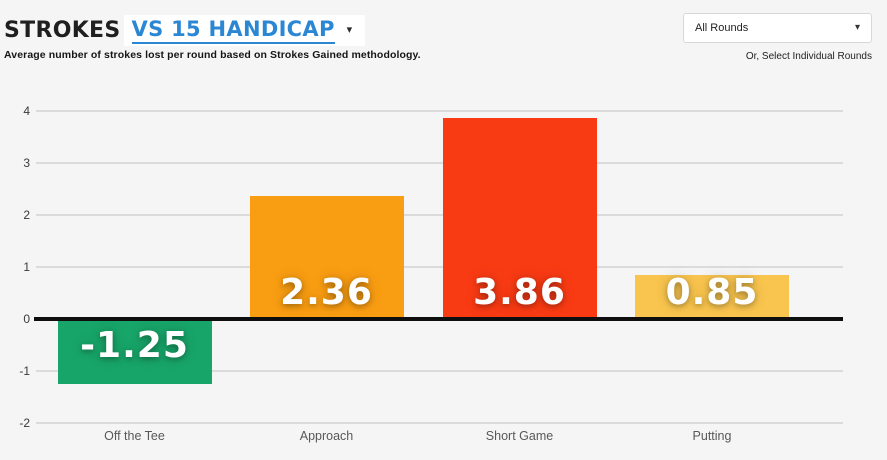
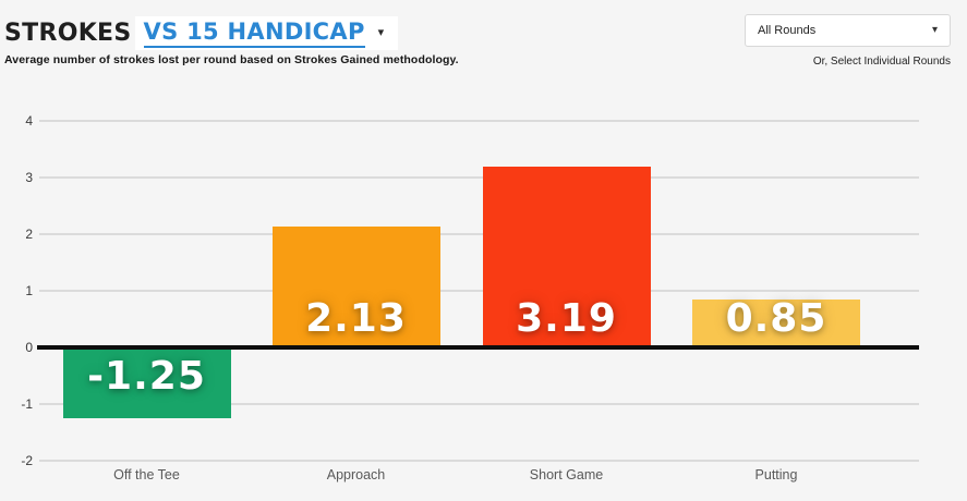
Approach: 2.36 -> 2.13
Short Game: 3.86 -> 3.19
